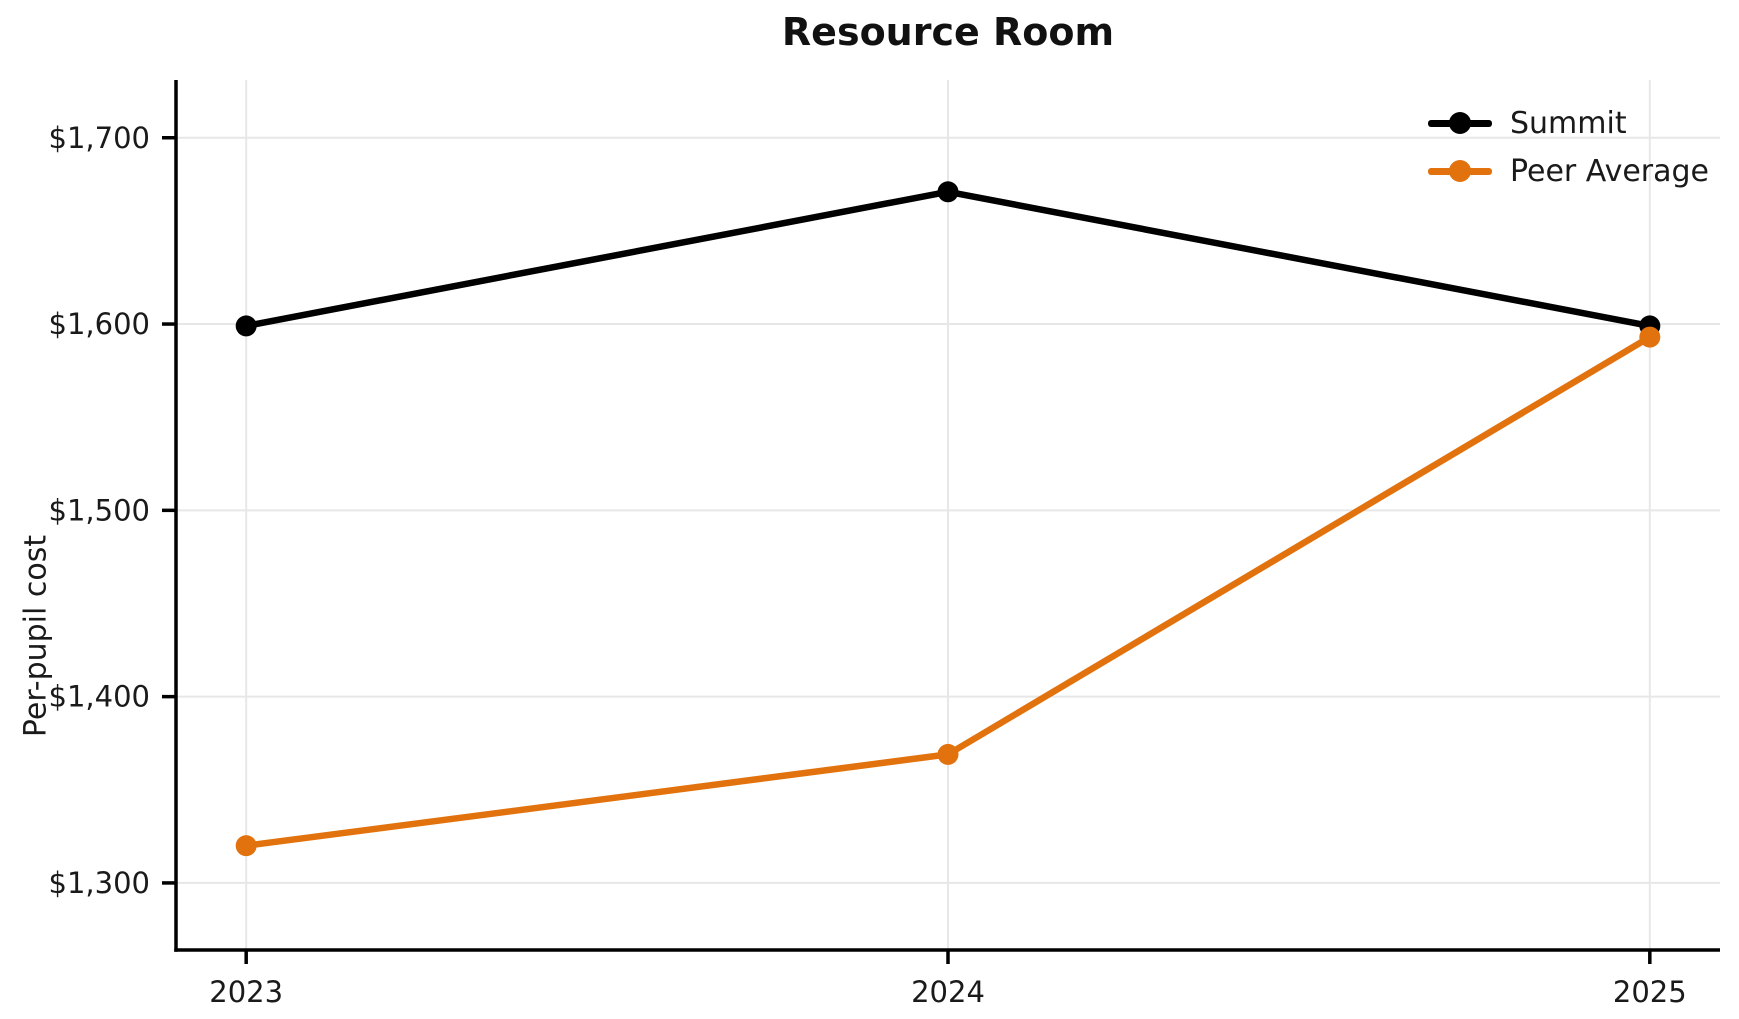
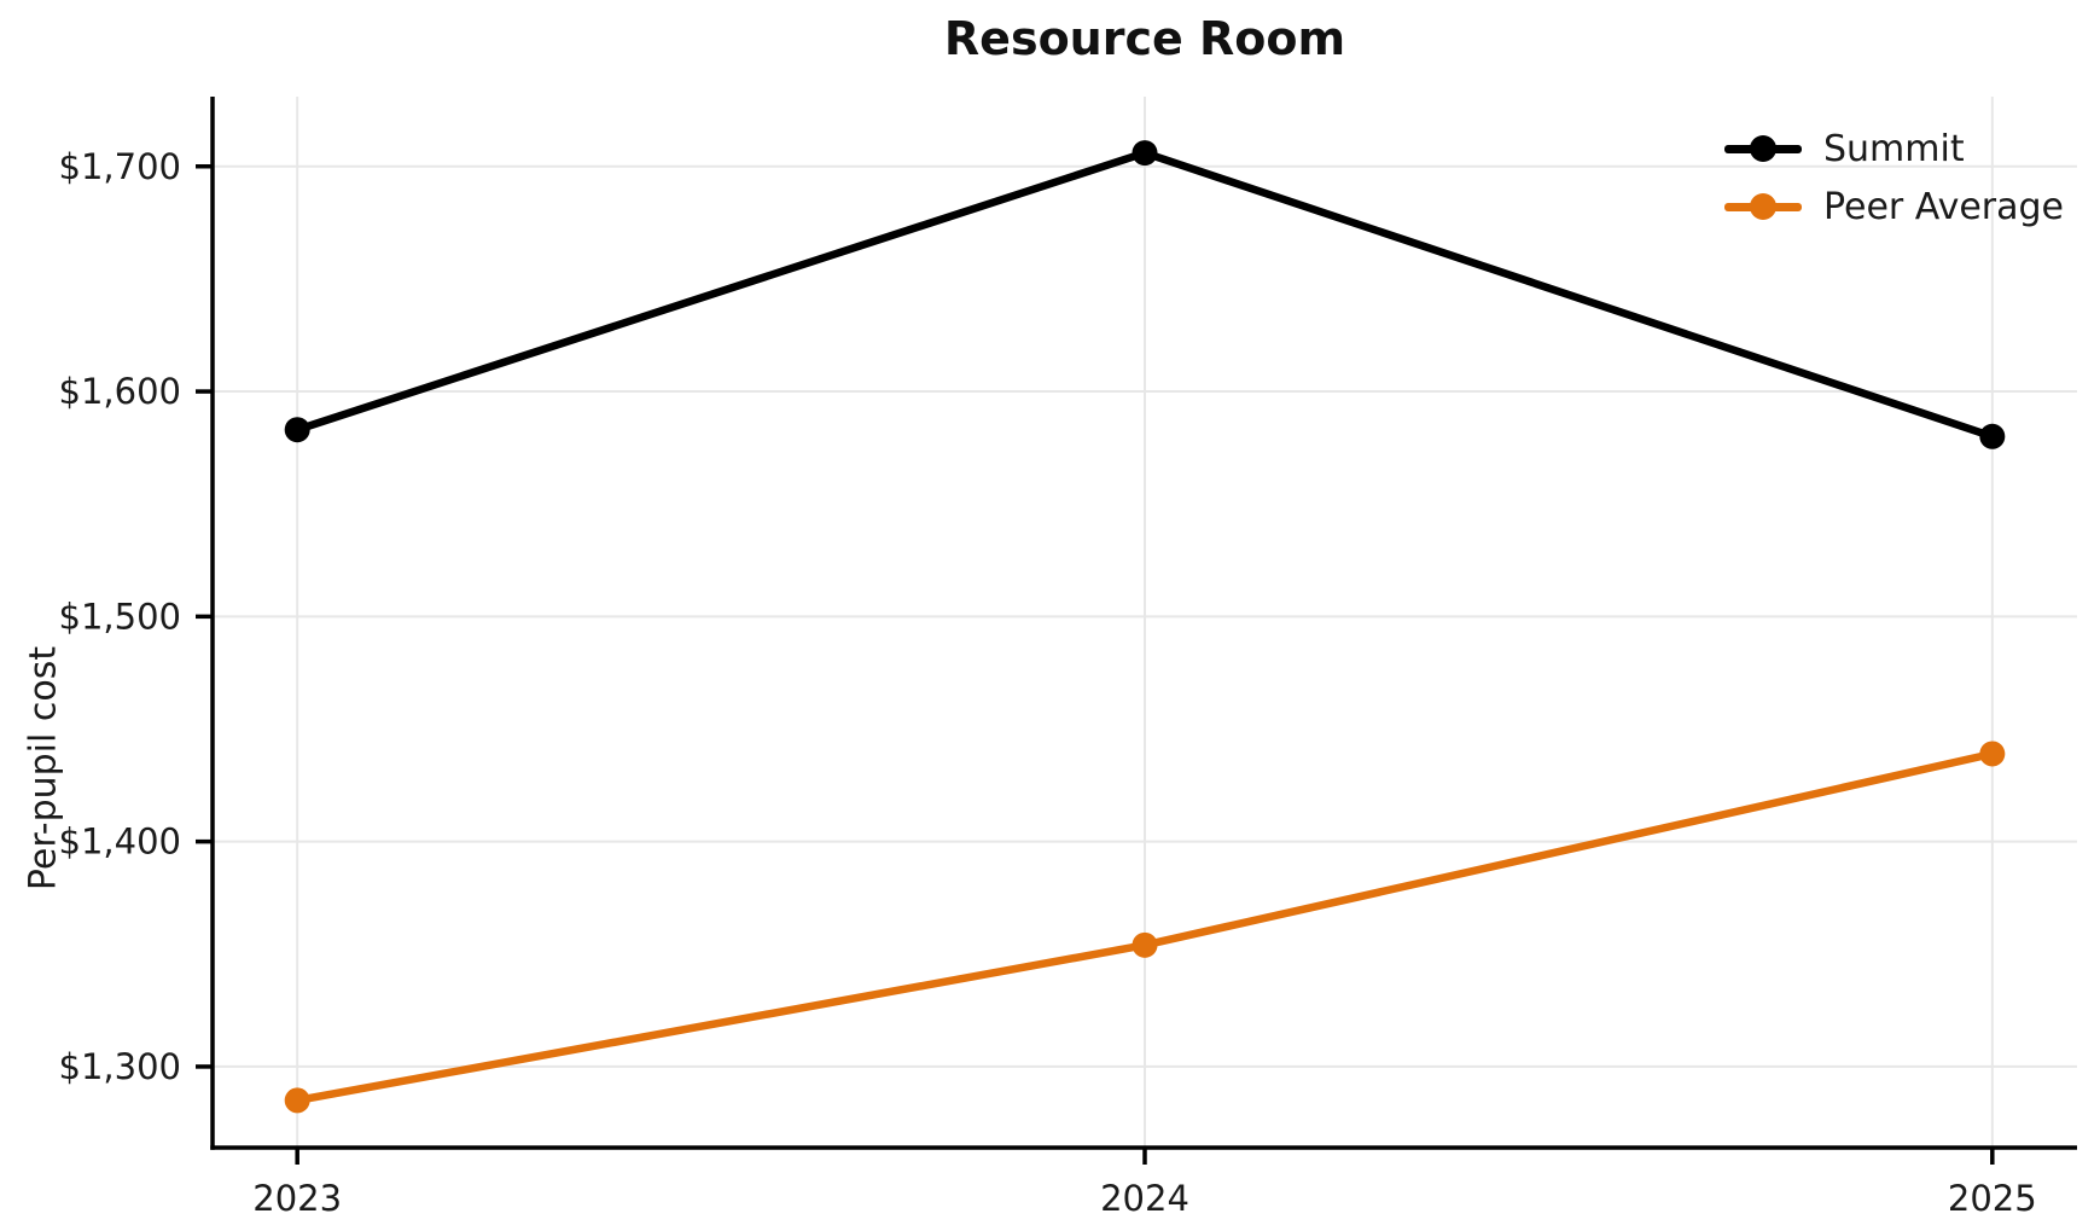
Summit/2023: $1599 -> $1583
Peer Average/2023: $1320 -> $1285
Summit/2024: $1671 -> $1706
Peer Average/2024: $1369 -> $1354
Summit/2025: $1599 -> $1580
Peer Average/2025: $1593 -> $1439
